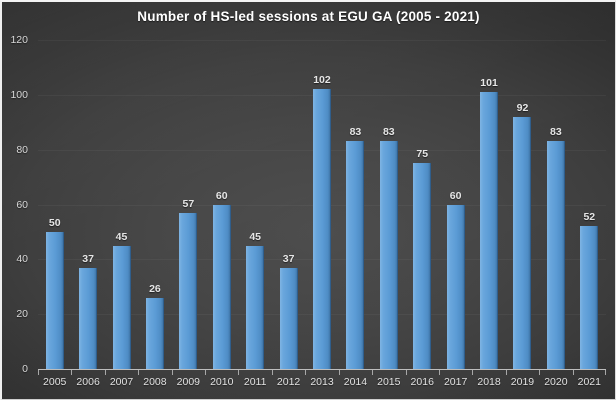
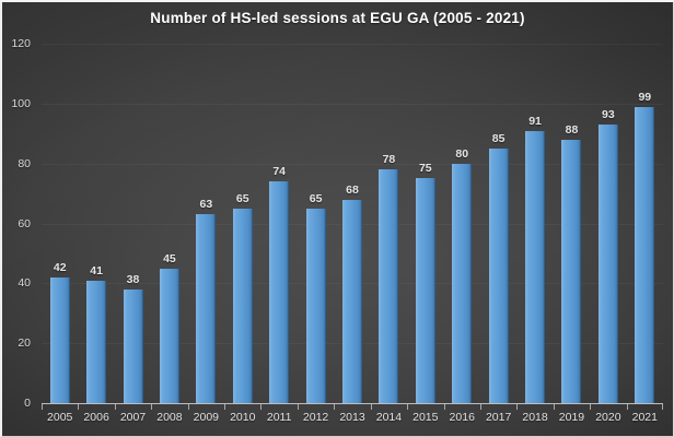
2005: 50 -> 42
2006: 37 -> 41
2007: 45 -> 38
2008: 26 -> 45
2009: 57 -> 63
2010: 60 -> 65
2011: 45 -> 74
2012: 37 -> 65
2013: 102 -> 68
2014: 83 -> 78
2015: 83 -> 75
2016: 75 -> 80
2017: 60 -> 85
2018: 101 -> 91
2019: 92 -> 88
2020: 83 -> 93
2021: 52 -> 99
